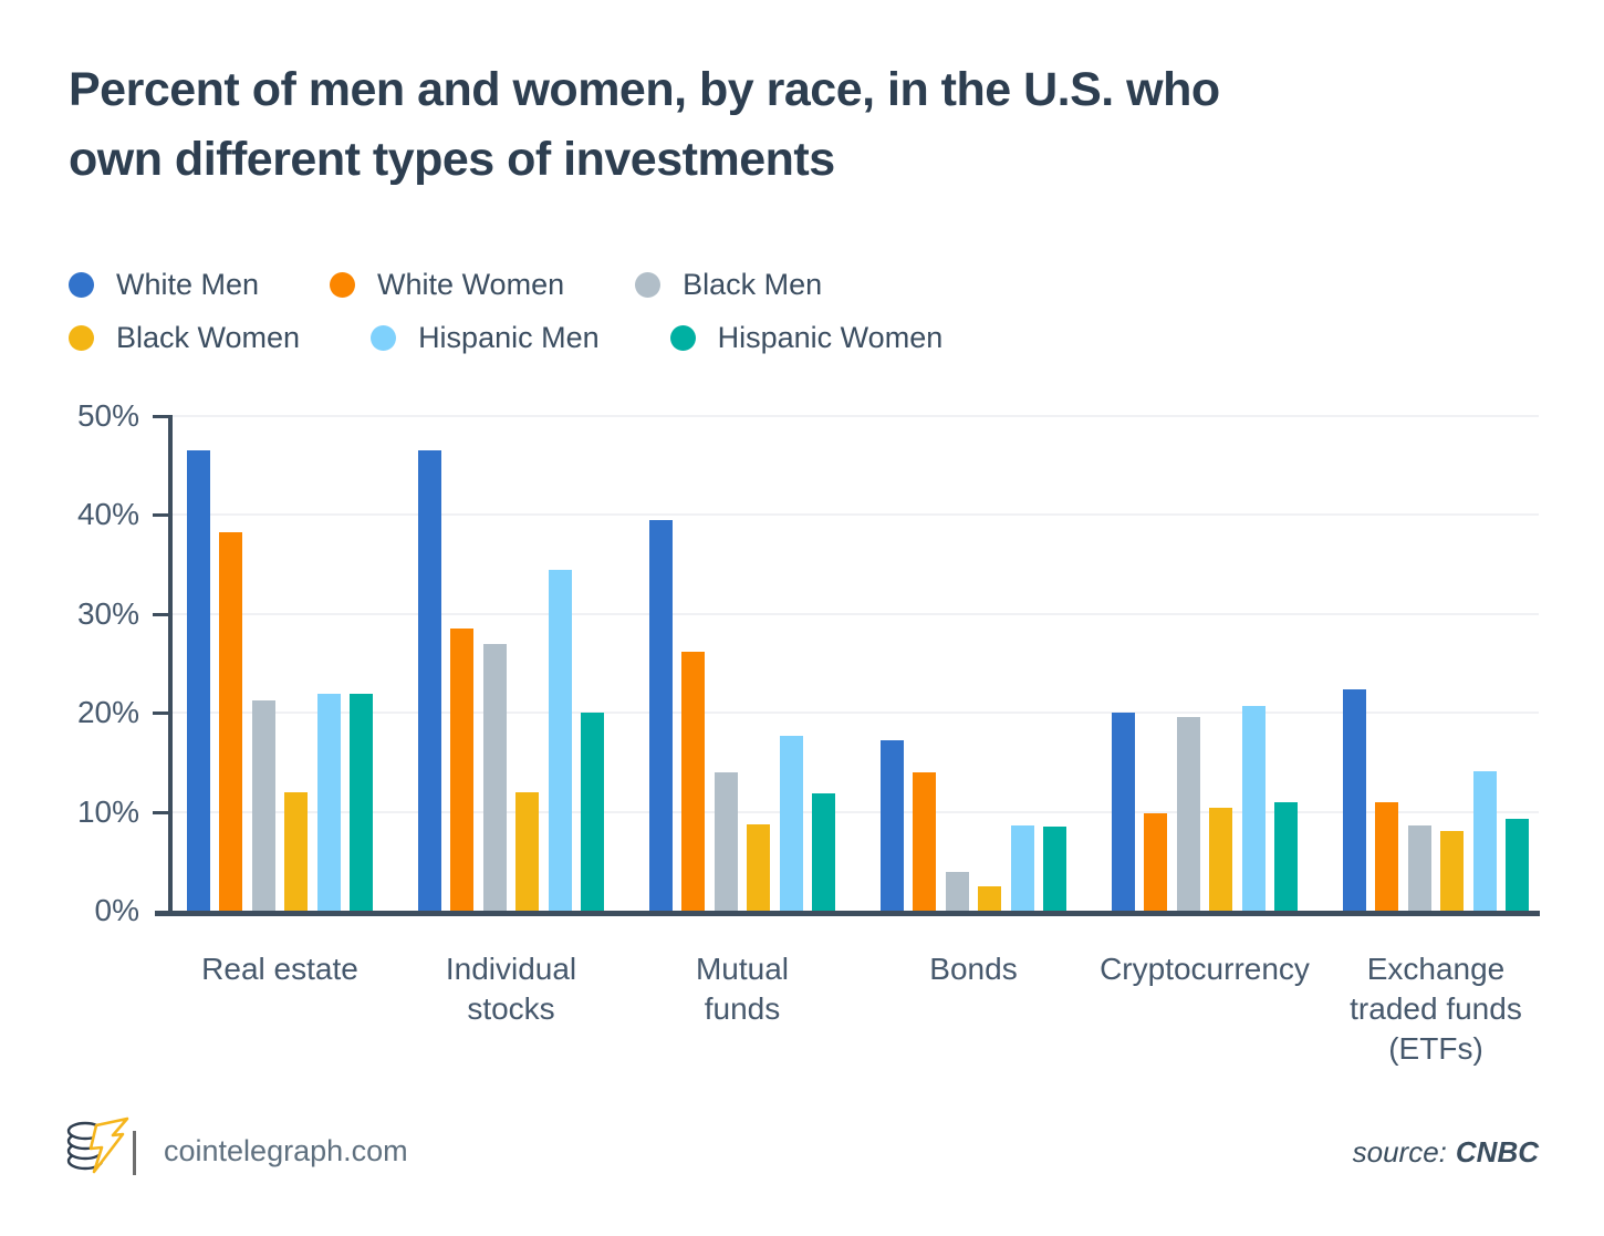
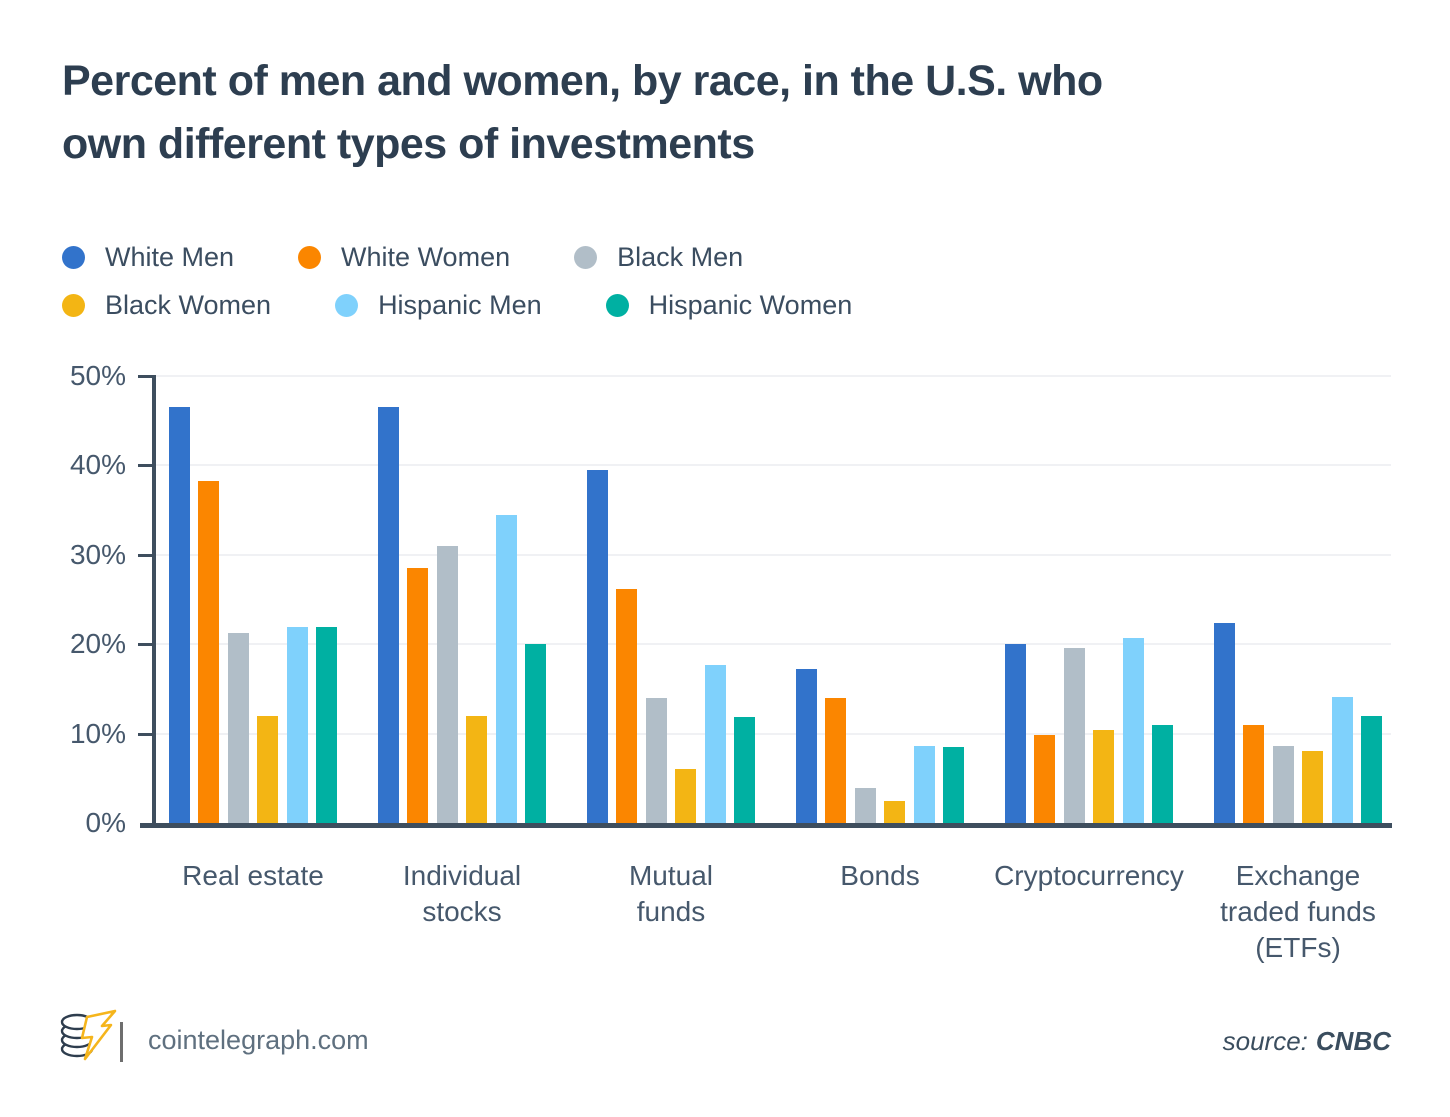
Black Men/Individual stocks: 27% -> 31%
Black Women/Mutual funds: 9% -> 6%
Hispanic Women/Exchange traded funds (ETFs): 9% -> 12%
